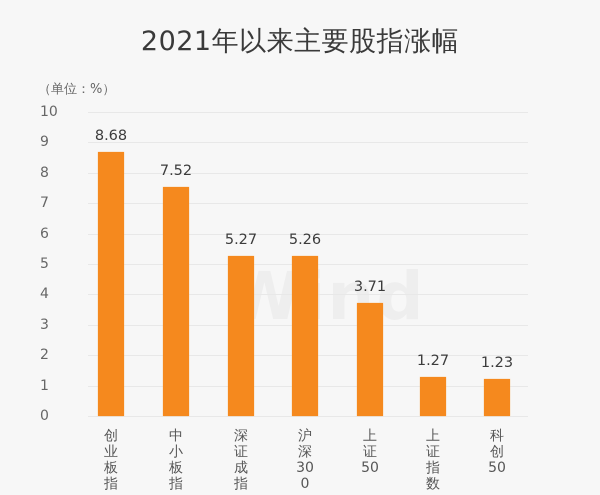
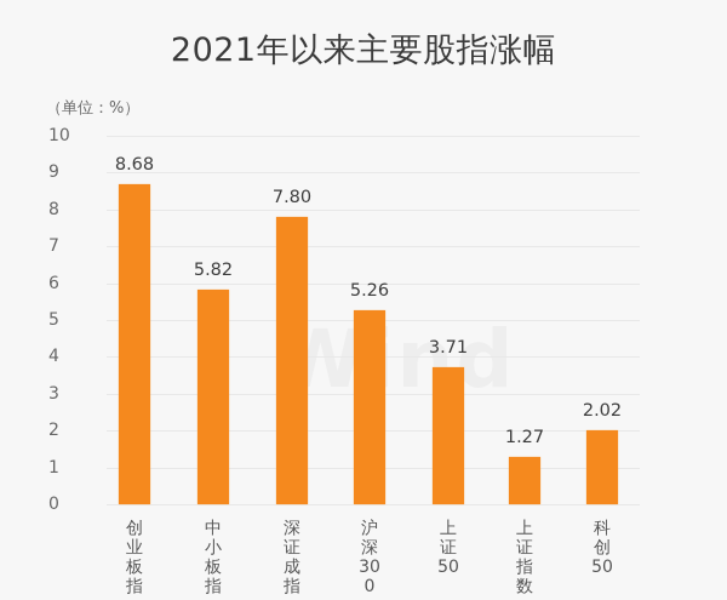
中小板指: 7.52 -> 5.82
深证成指: 5.27 -> 7.80
科创50: 1.23 -> 2.02
